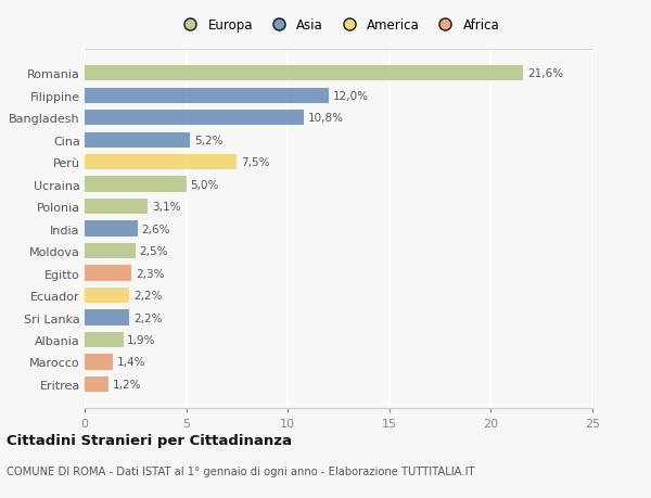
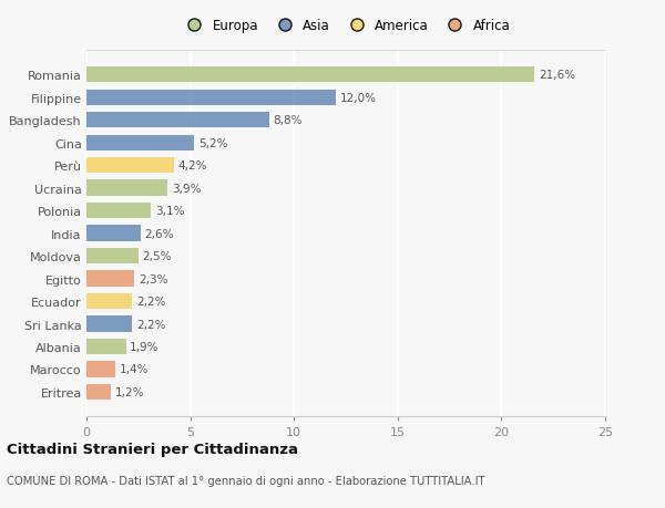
Bangladesh: 10,8% -> 8,8%
Perù: 7,5% -> 4,2%
Ucraina: 5,0% -> 3,9%
